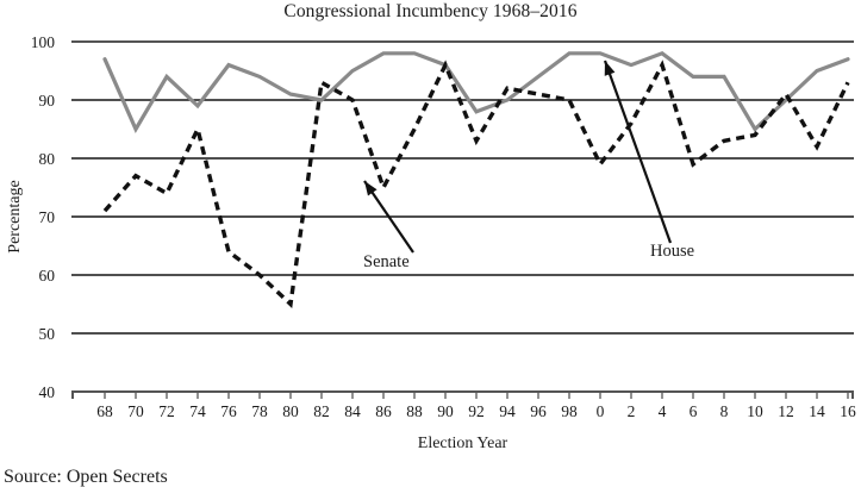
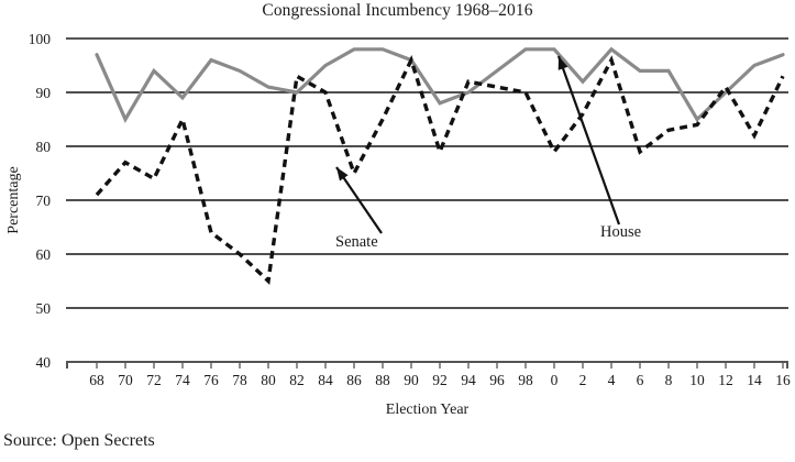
Senate/92: 83 -> 79
House/2: 96 -> 92
